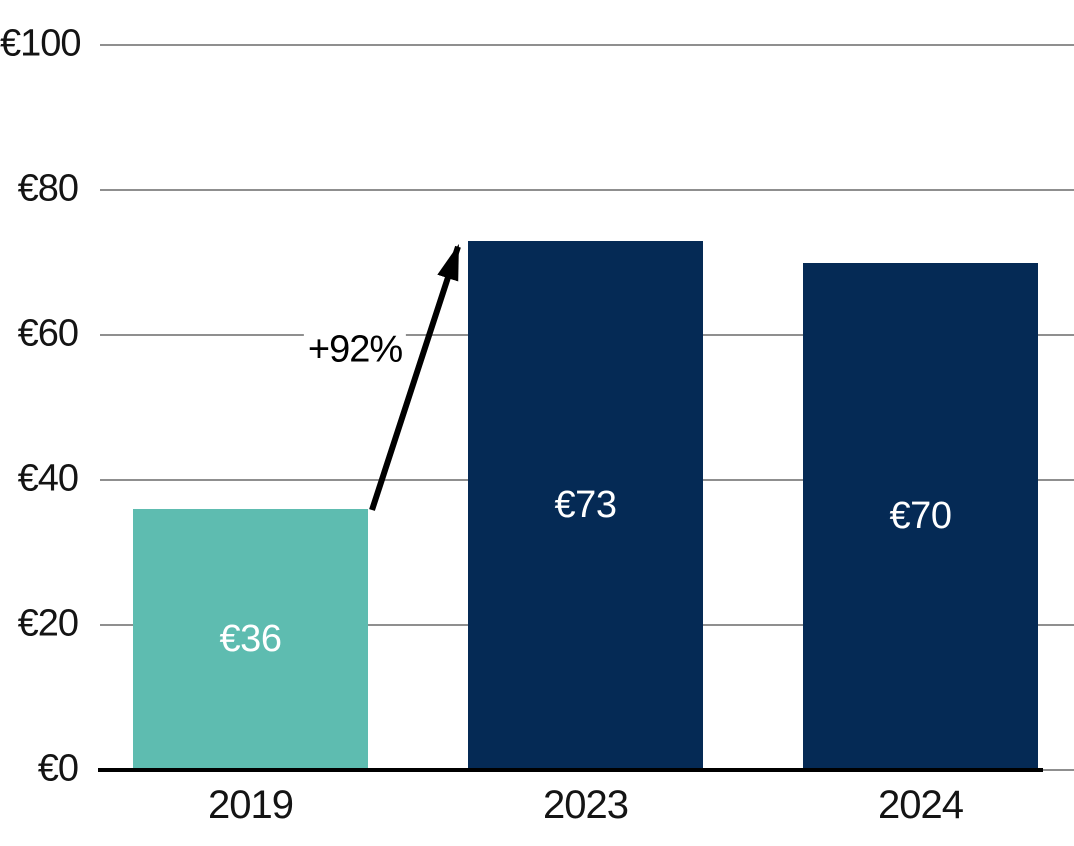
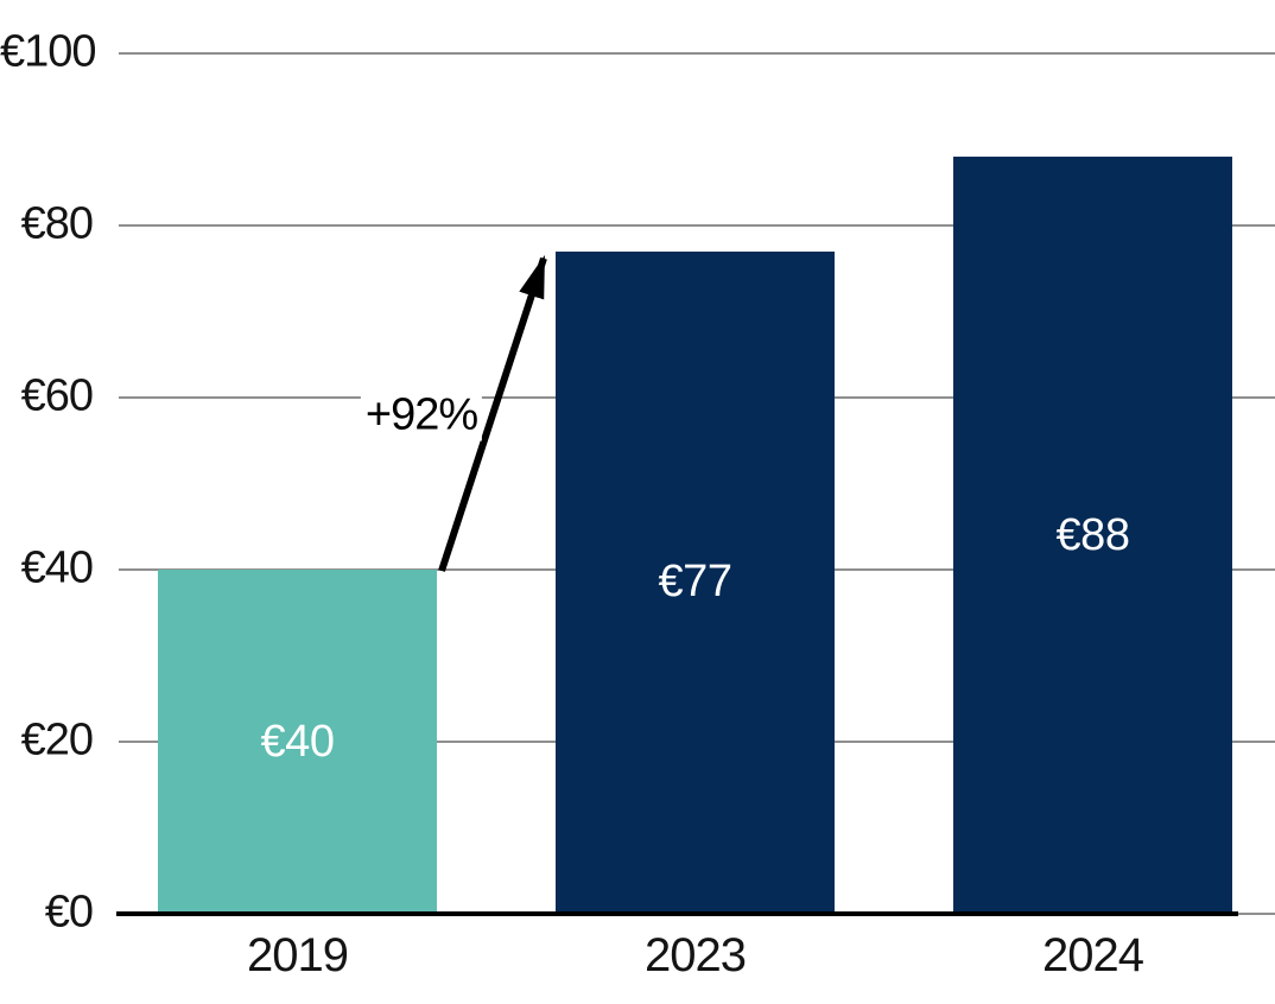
2019: €36 -> €40
2023: €73 -> €77
2024: €70 -> €88
